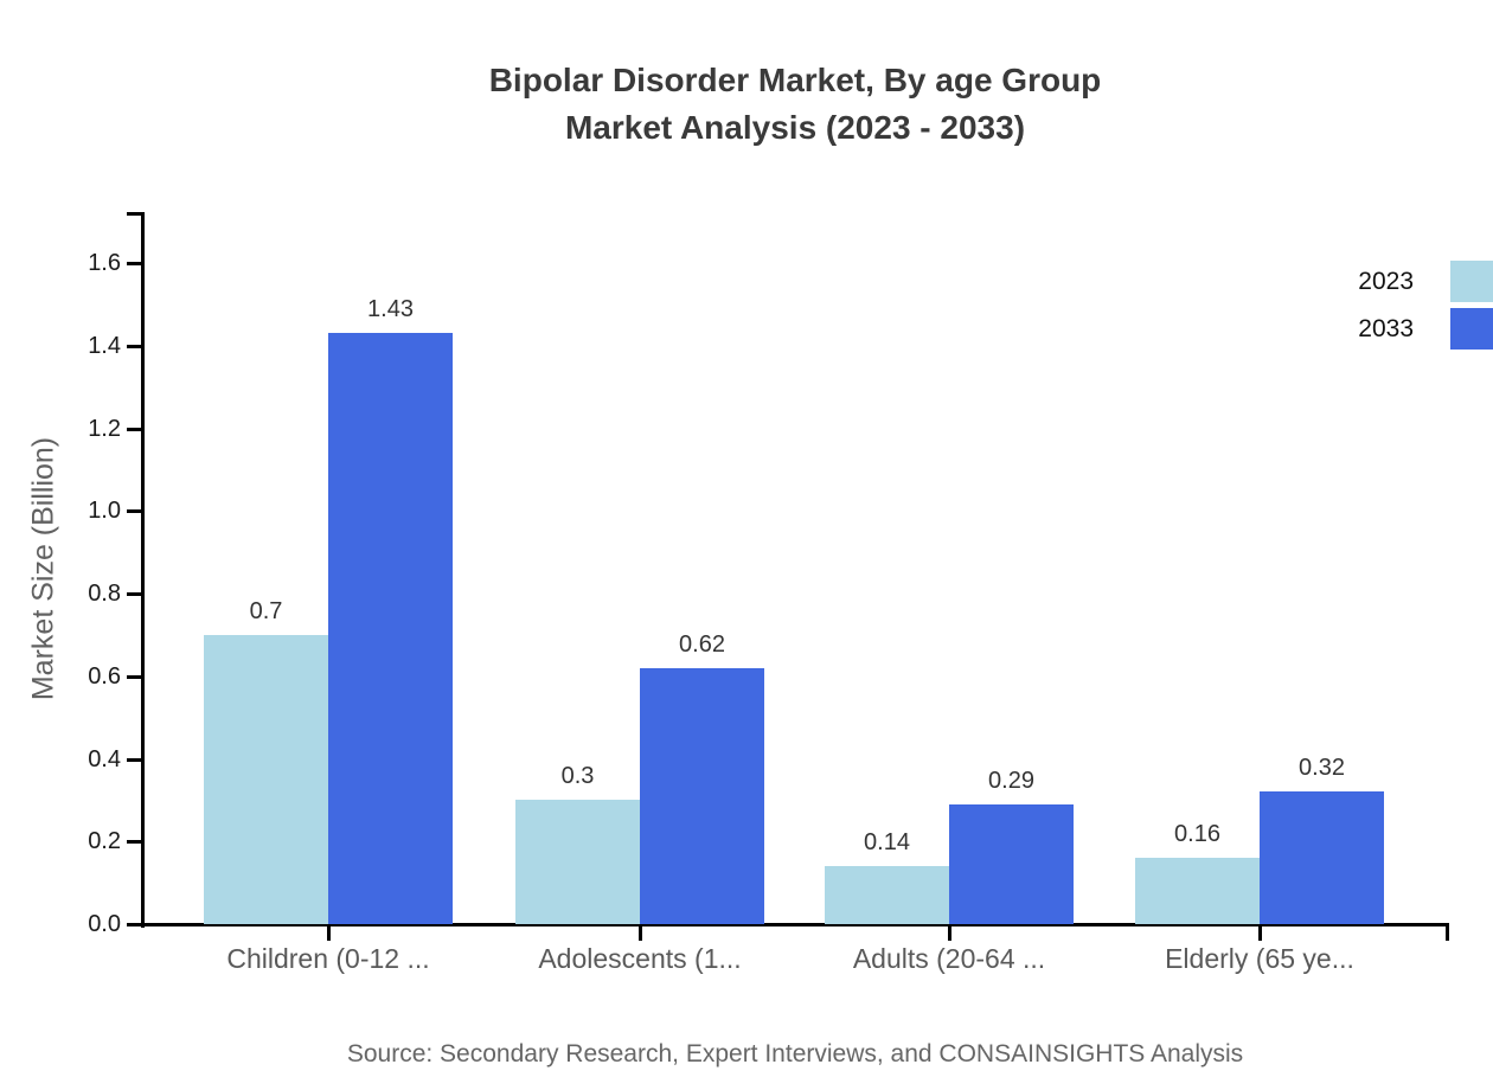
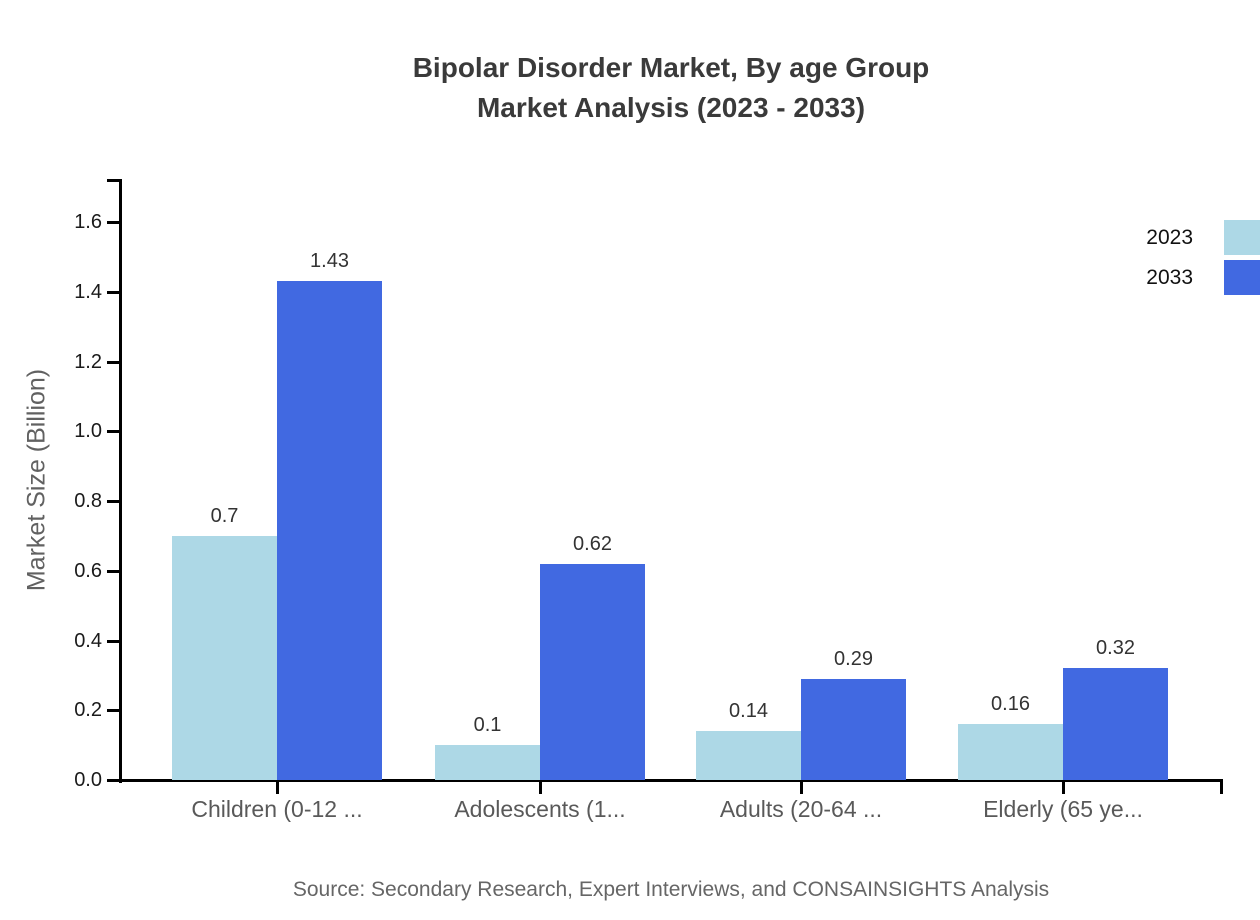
2023/Adolescents (1...: 0.3 -> 0.1
